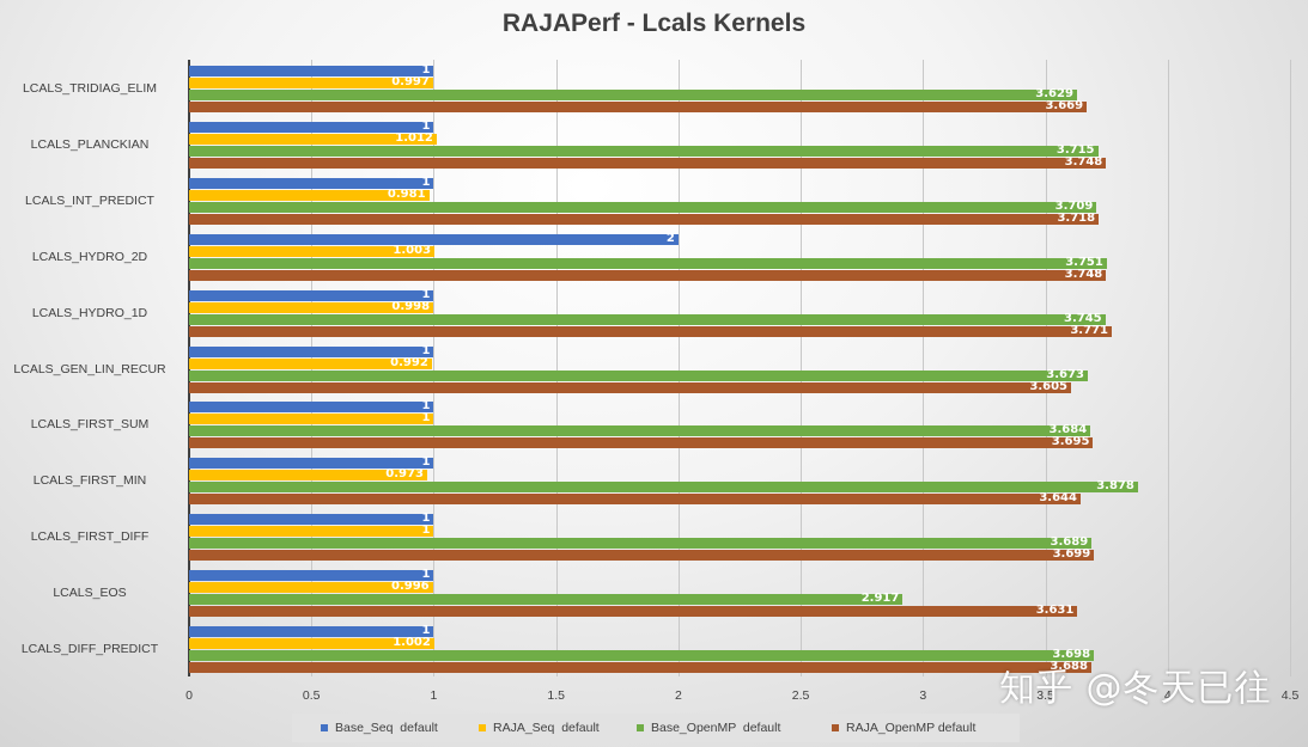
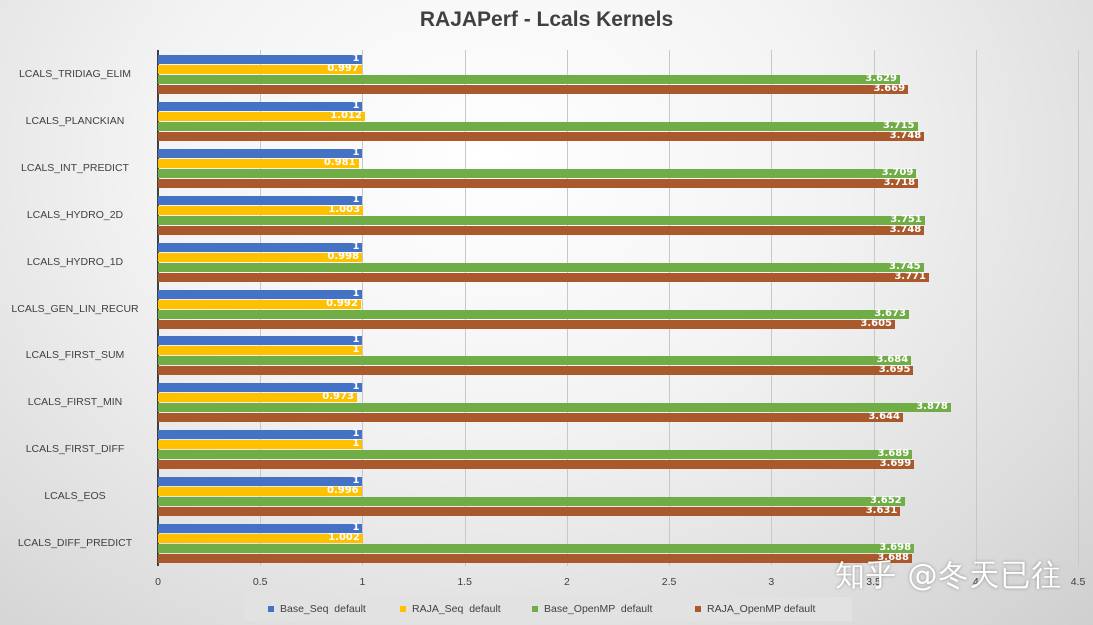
Base_Seq default/LCALS_HYDRO_2D: 2 -> 1
Base_OpenMP default/LCALS_EOS: 2.917 -> 3.652
